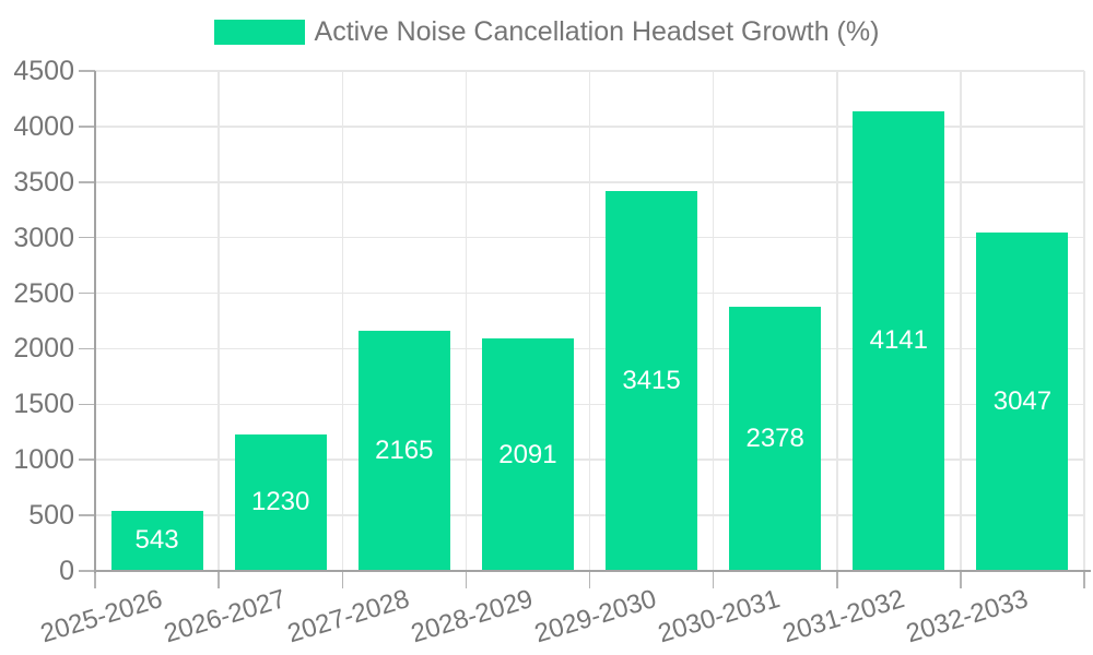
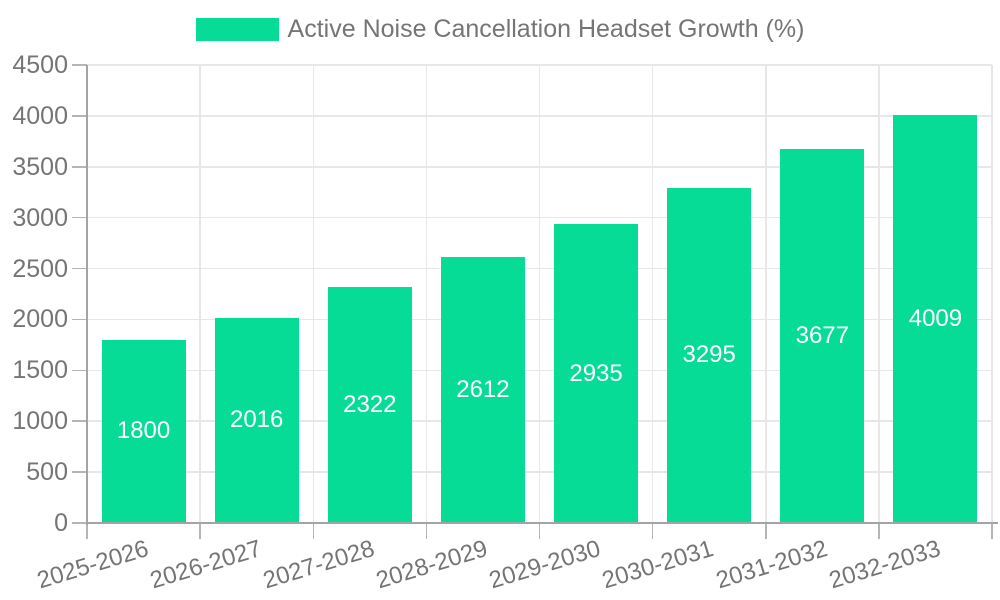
2025-2026: 543 -> 1800
2026-2027: 1230 -> 2016
2027-2028: 2165 -> 2322
2028-2029: 2091 -> 2612
2029-2030: 3415 -> 2935
2030-2031: 2378 -> 3295
2031-2032: 4141 -> 3677
2032-2033: 3047 -> 4009
